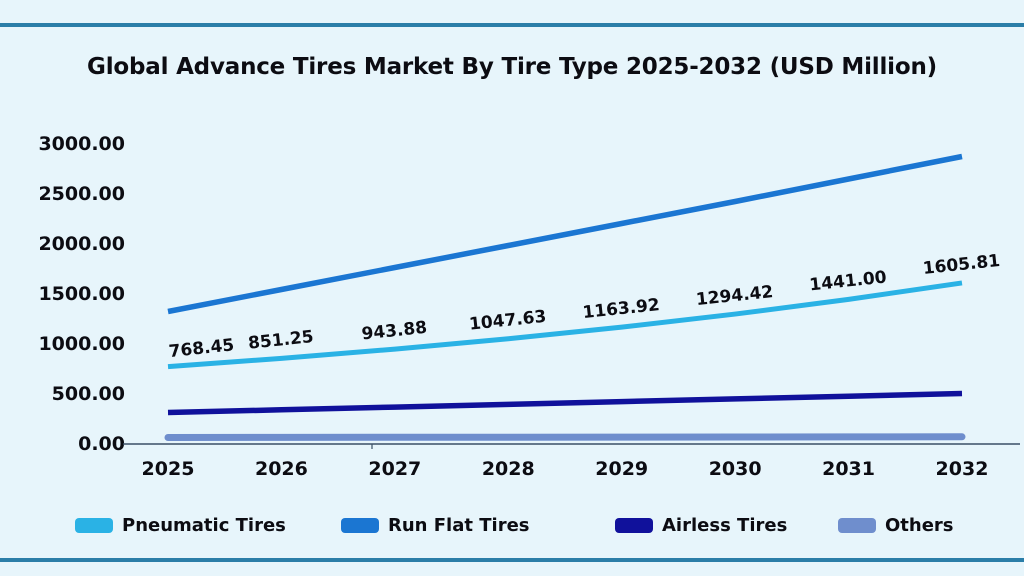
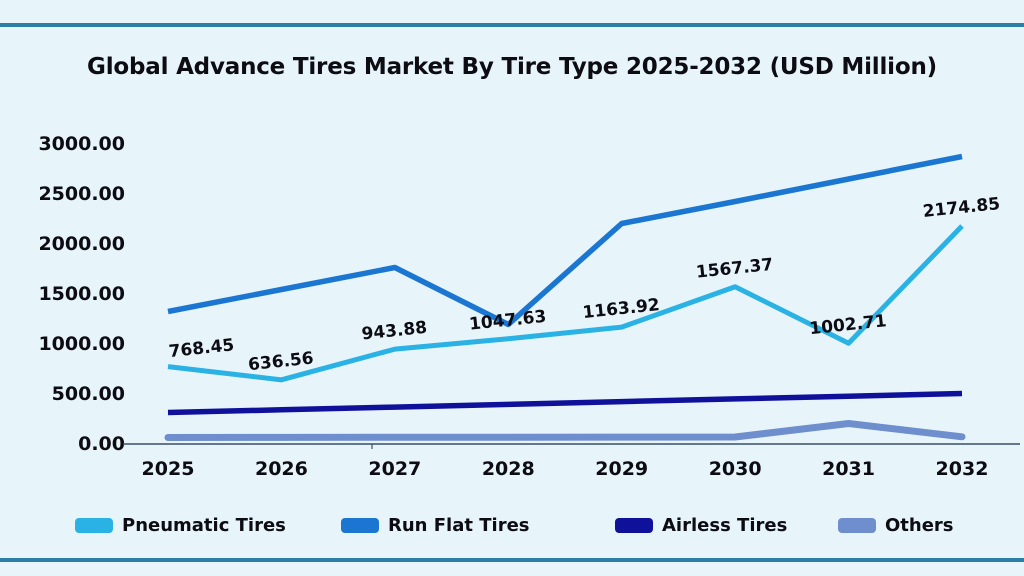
Pneumatic Tires/2026: 851.25 -> 636.56
Run Flat Tires/2028: 1980 -> 1190
Pneumatic Tires/2030: 1294.42 -> 1567.37
Pneumatic Tires/2031: 1441.00 -> 1002.71
Others/2031: 70 -> 200
Pneumatic Tires/2032: 1605.81 -> 2174.85
